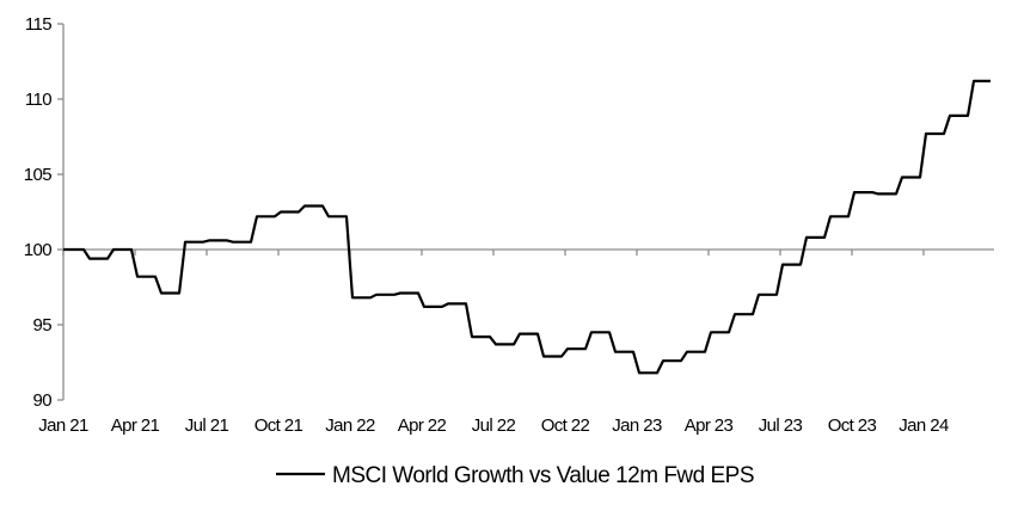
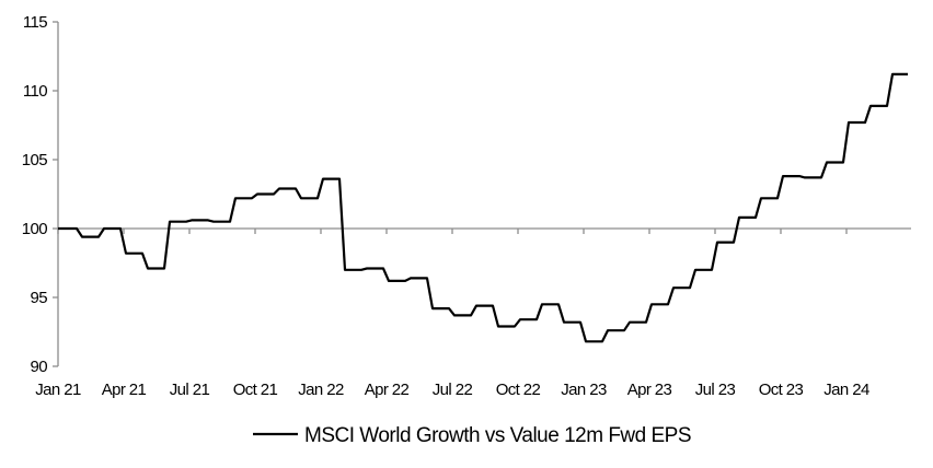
Jan 22: 96.8 -> 103.6
